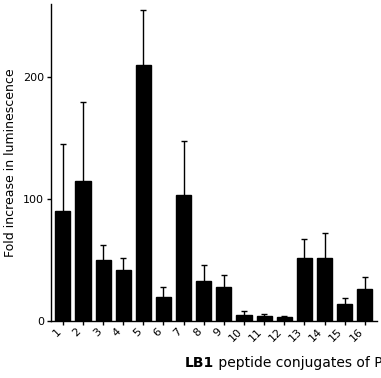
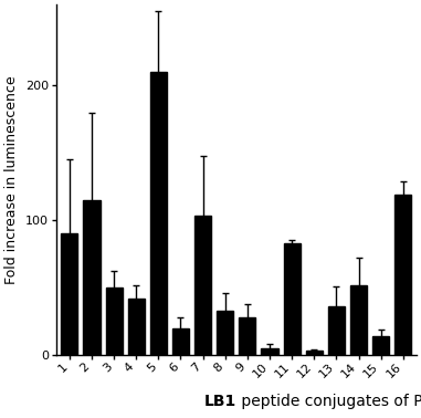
11: 4 -> 83
13: 52 -> 36
16: 26 -> 119
